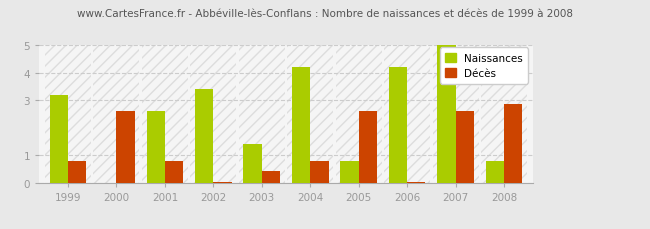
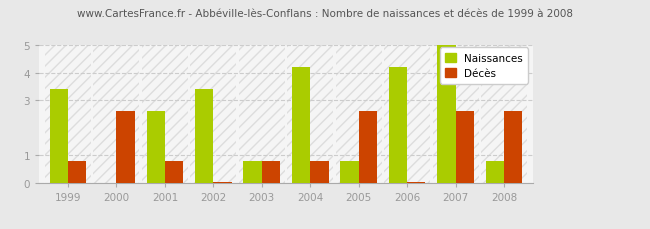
Naissances/1999: 3.2 -> 3.4
Naissances/2003: 1.4 -> 0.8
Décès/2003: 0.45 -> 0.80
Décès/2008: 2.85 -> 2.60
